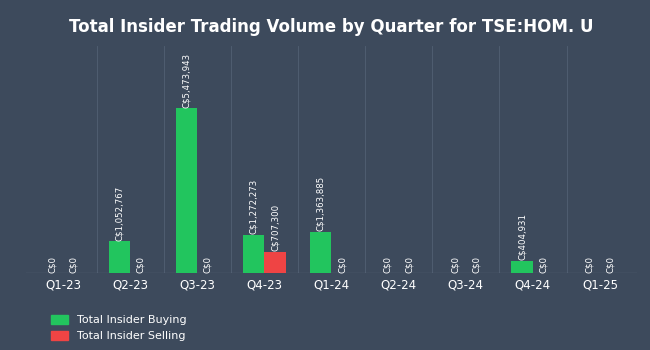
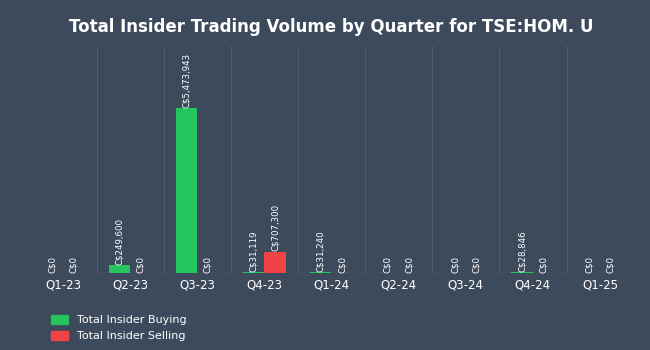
Total Insider Buying/Q2-23: C$1,052,767 -> C$249,600
Total Insider Buying/Q4-23: C$1,272,273 -> C$31,119
Total Insider Buying/Q1-24: C$1,363,885 -> C$31,240
Total Insider Buying/Q4-24: C$404,931 -> C$28,846
